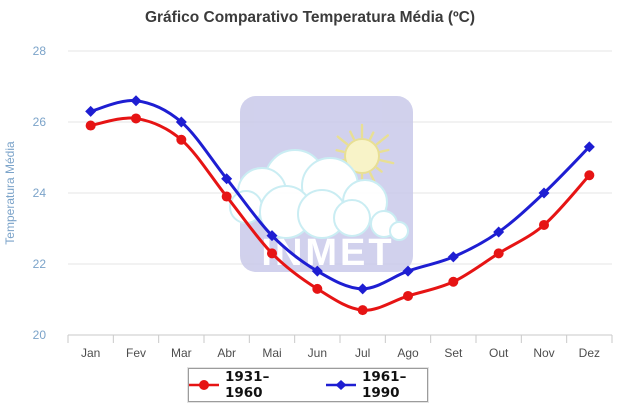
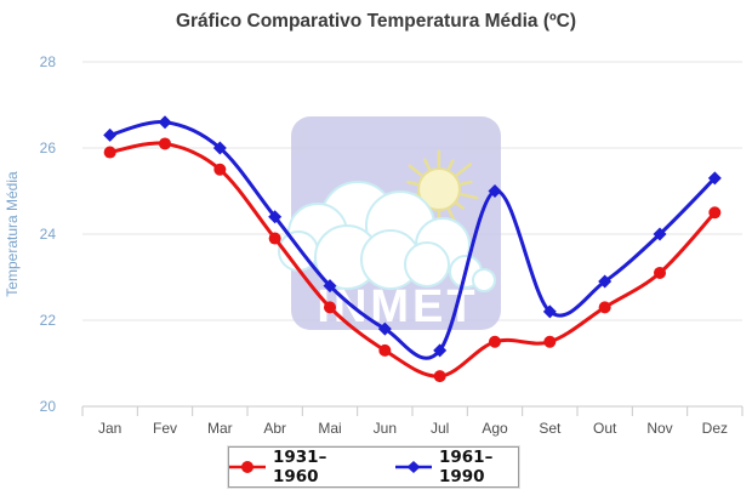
1931–1960/Ago: 21.1 -> 21.5
1961–1990/Ago: 21.8 -> 25.0
